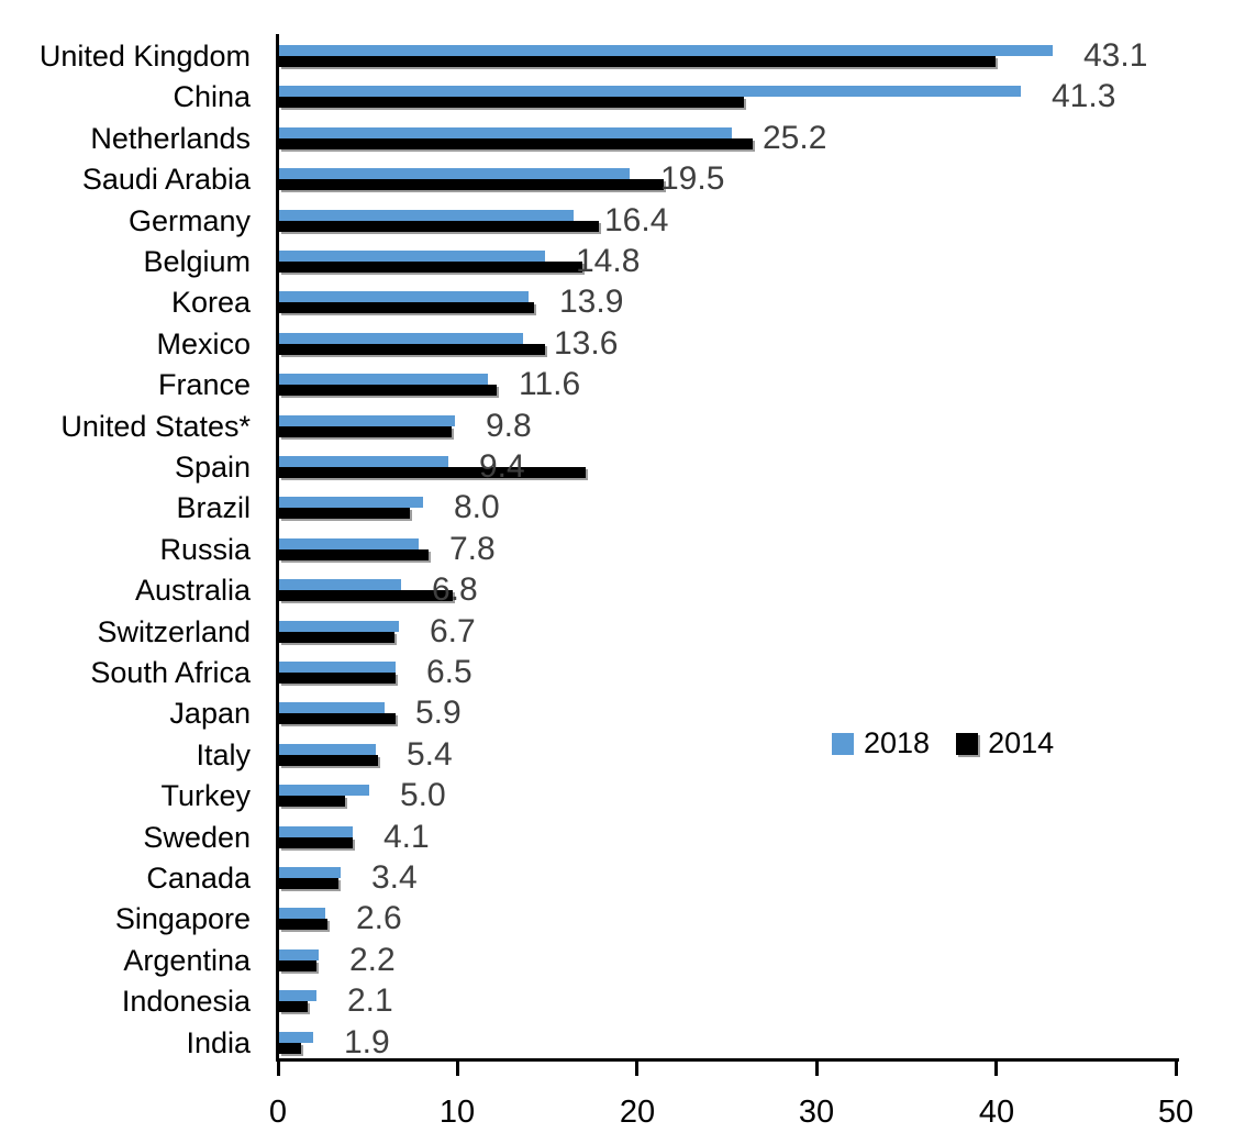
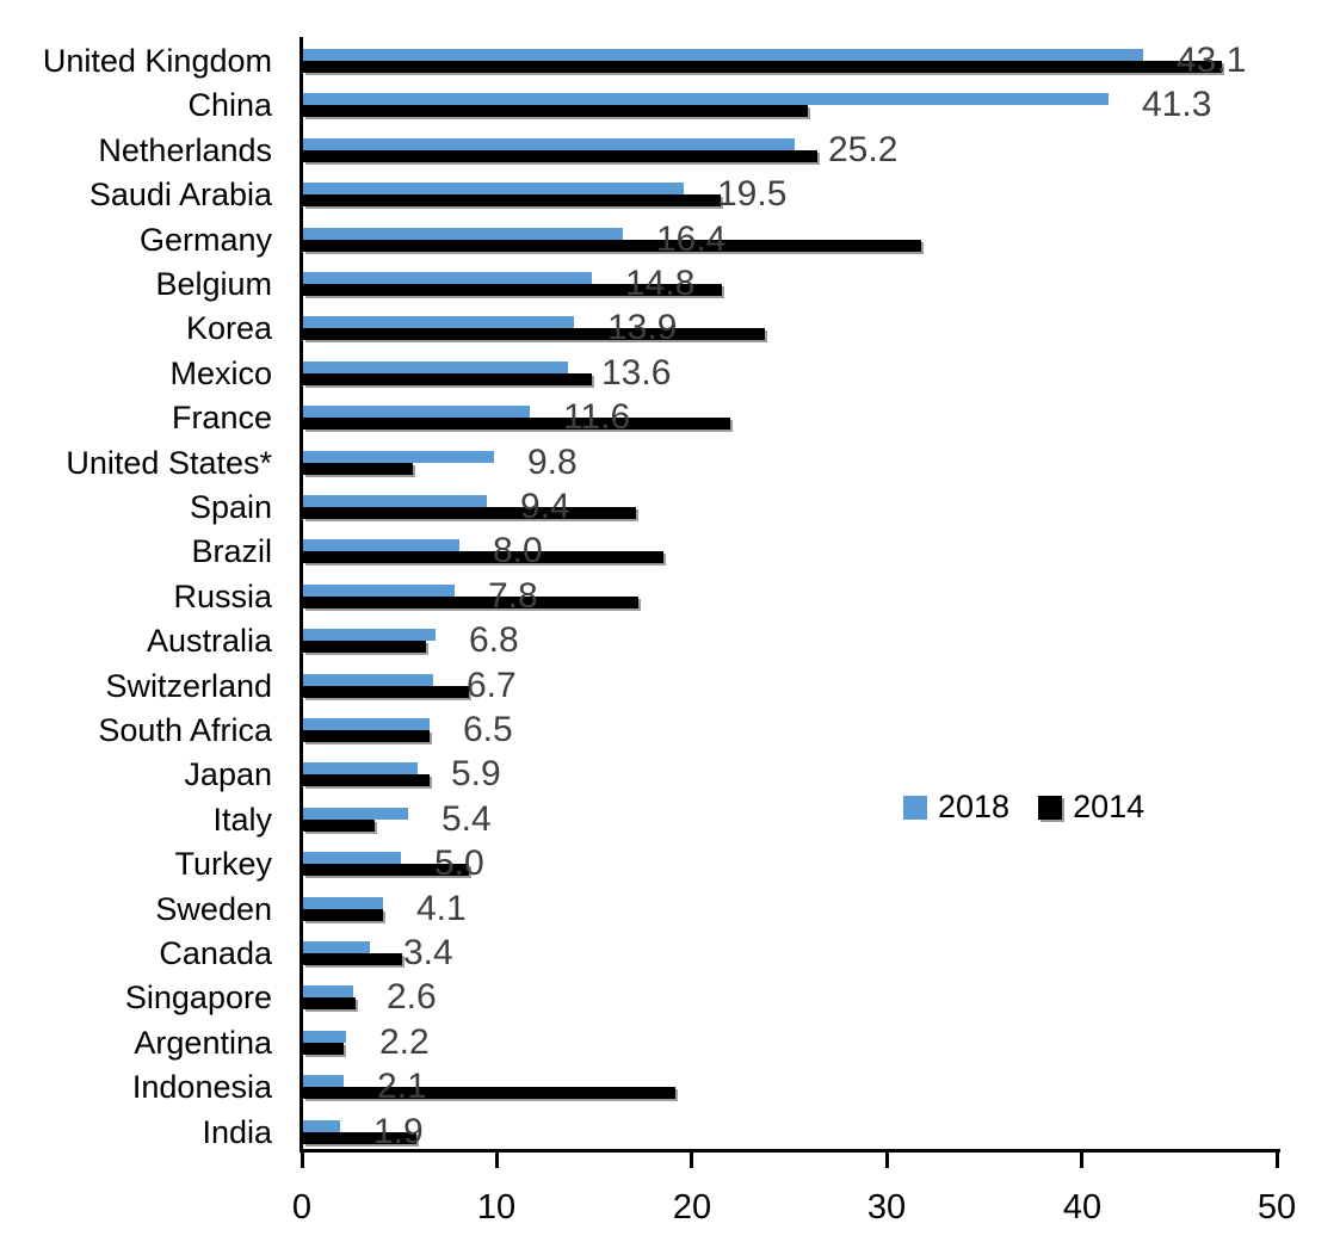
2014/United Kingdom: 39.9 -> 47.1
2014/Germany: 17.8 -> 31.7
2014/Belgium: 16.9 -> 21.5
2014/Korea: 14.2 -> 23.7
2014/France: 12.1 -> 21.9
2014/United States*: 9.6 -> 5.6
2014/Brazil: 7.3 -> 18.5
2014/Russia: 8.3 -> 17.2
2014/Australia: 9.7 -> 6.3
2014/Switzerland: 6.4 -> 8.5
2014/Italy: 5.5 -> 3.7
2014/Turkey: 3.7 -> 8.5
2014/Canada: 3.3 -> 5.1
2014/Indonesia: 1.6 -> 19.1
2014/India: 1.2 -> 5.8
